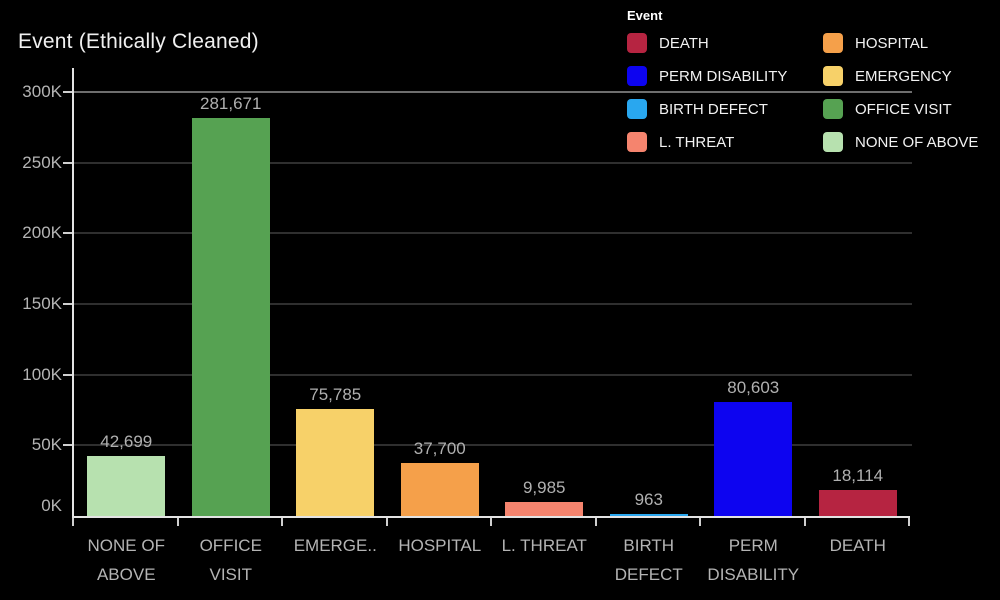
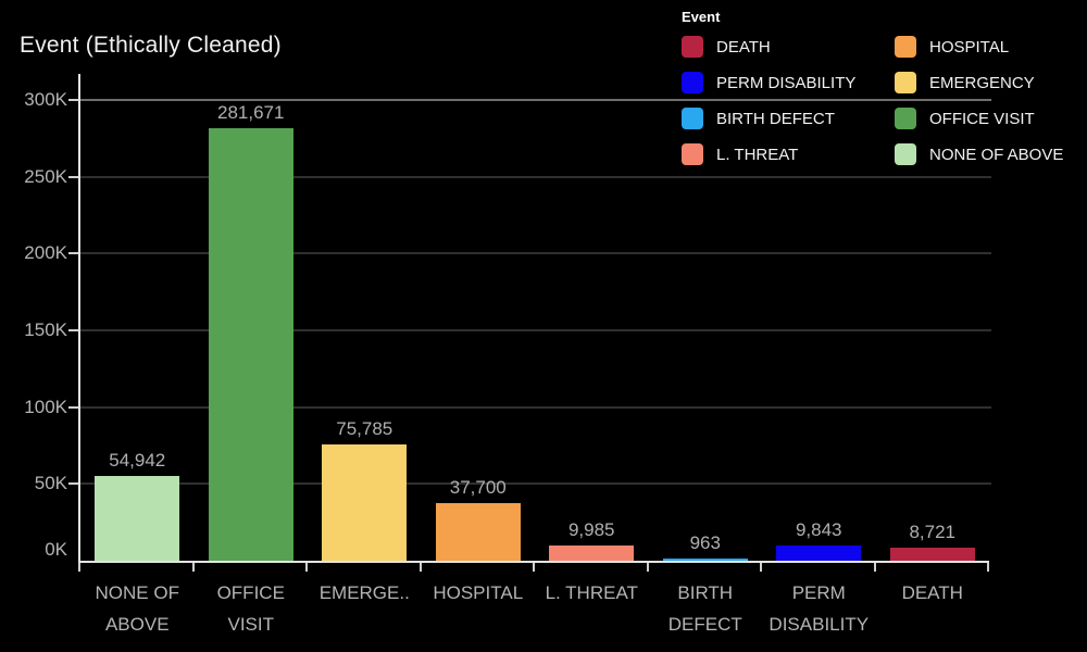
NONE OF ABOVE: 42,699 -> 54,942
PERM DISABILITY: 80,603 -> 9,843
DEATH: 18,114 -> 8,721
